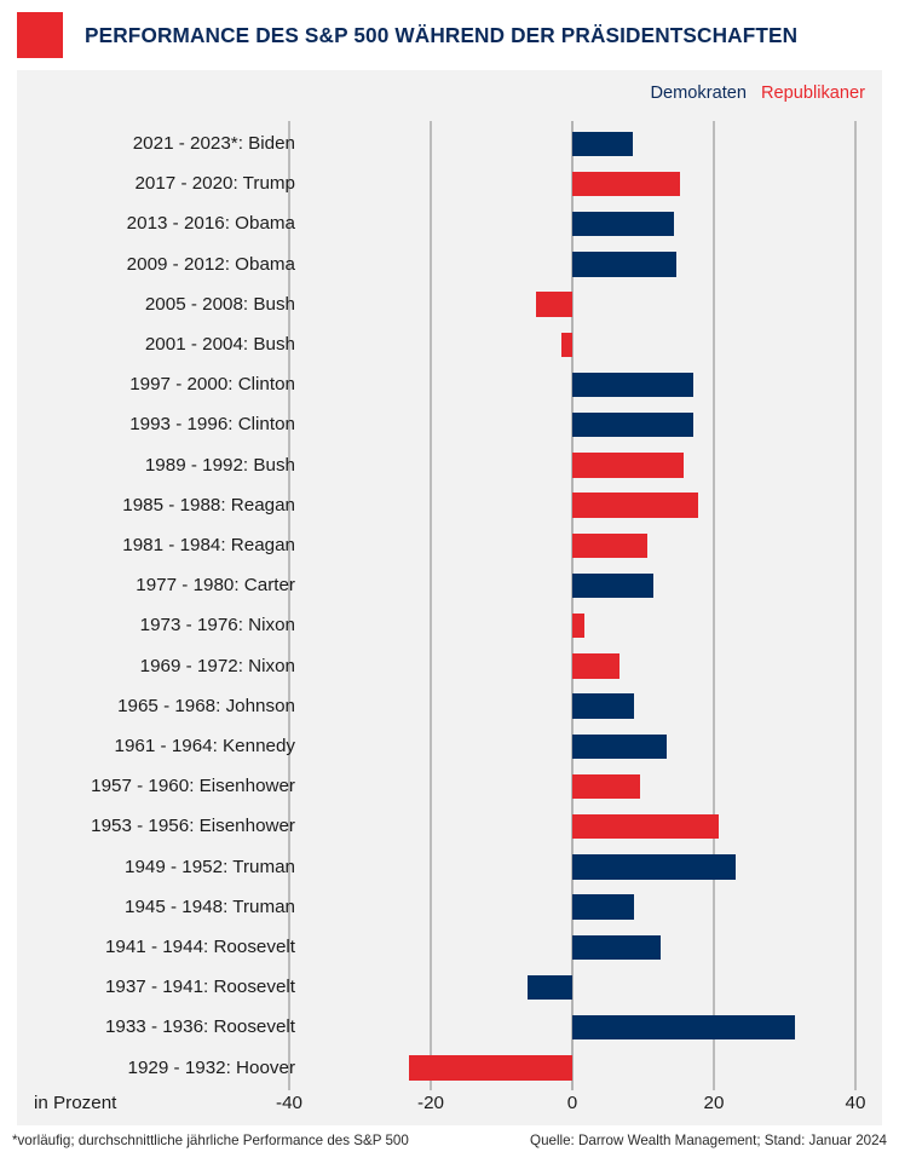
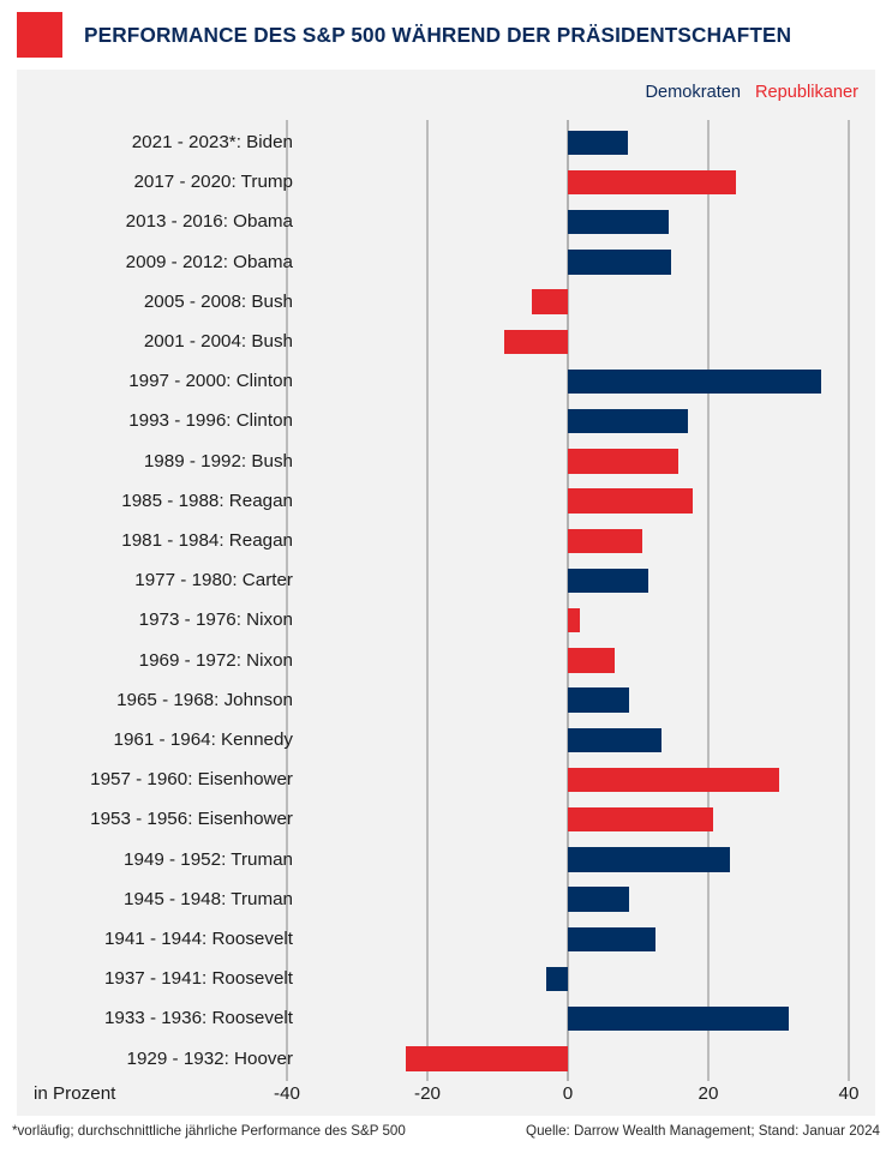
2017 - 2020: Trump: 15 -> 24
2001 - 2004: Bush: -2 -> -9
1997 - 2000: Clinton: 17 -> 36
1957 - 1960: Eisenhower: 10 -> 30
1937 - 1941: Roosevelt: -6 -> -3
